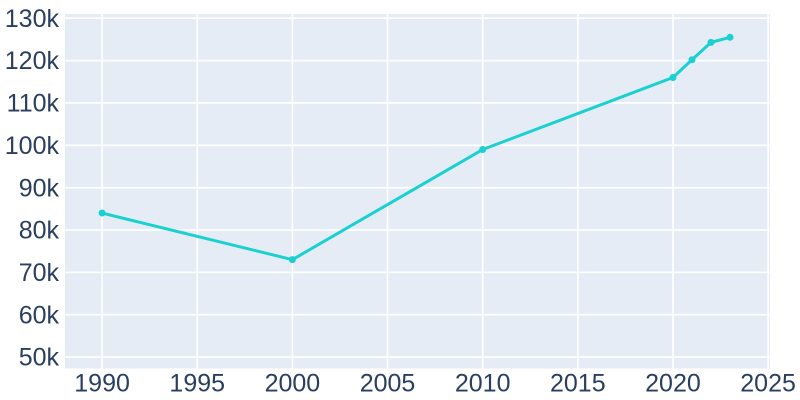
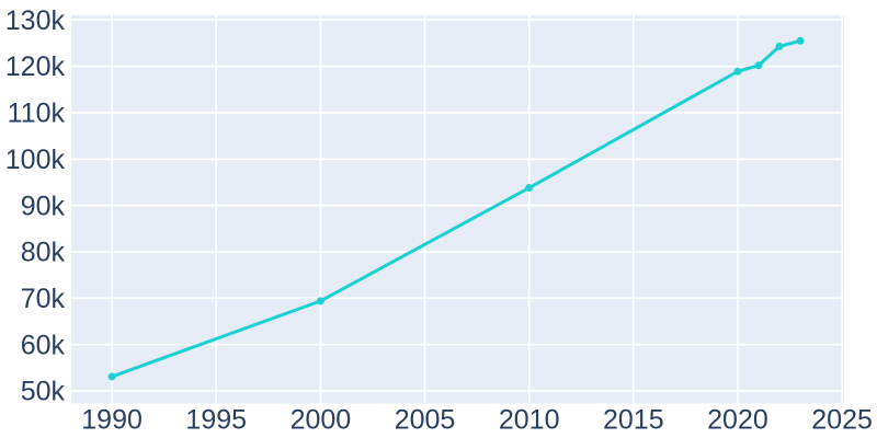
1990: 84k -> 53k
2000: 73k -> 69k
2010: 99k -> 94k
2020: 116k -> 119k
